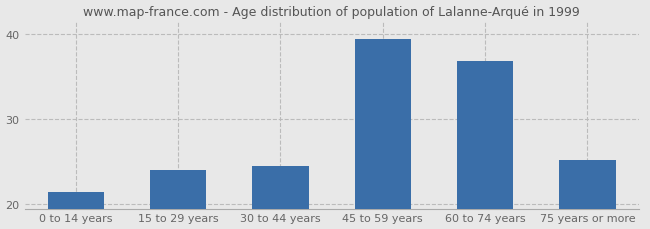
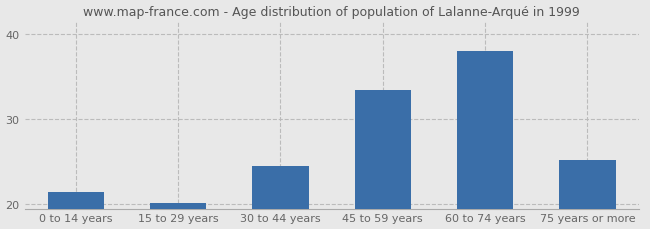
15 to 29 years: 24.0 -> 20.2
45 to 59 years: 39.4 -> 33.5
60 to 74 years: 36.8 -> 38.0
